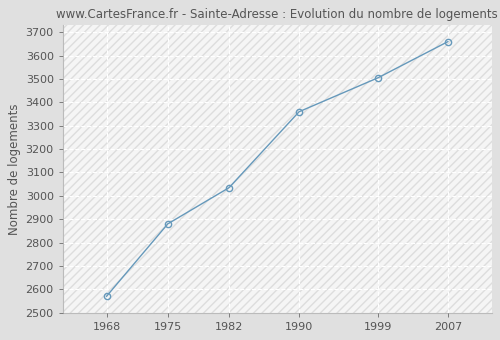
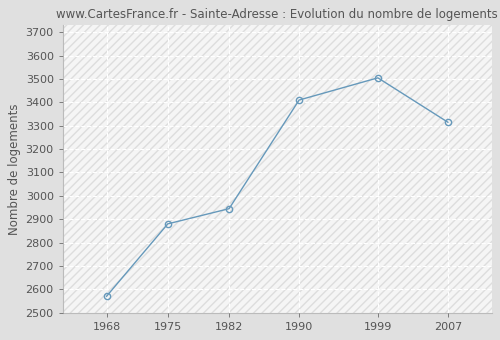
1982: 3035 -> 2945
1990: 3360 -> 3410
2007: 3660 -> 3315
